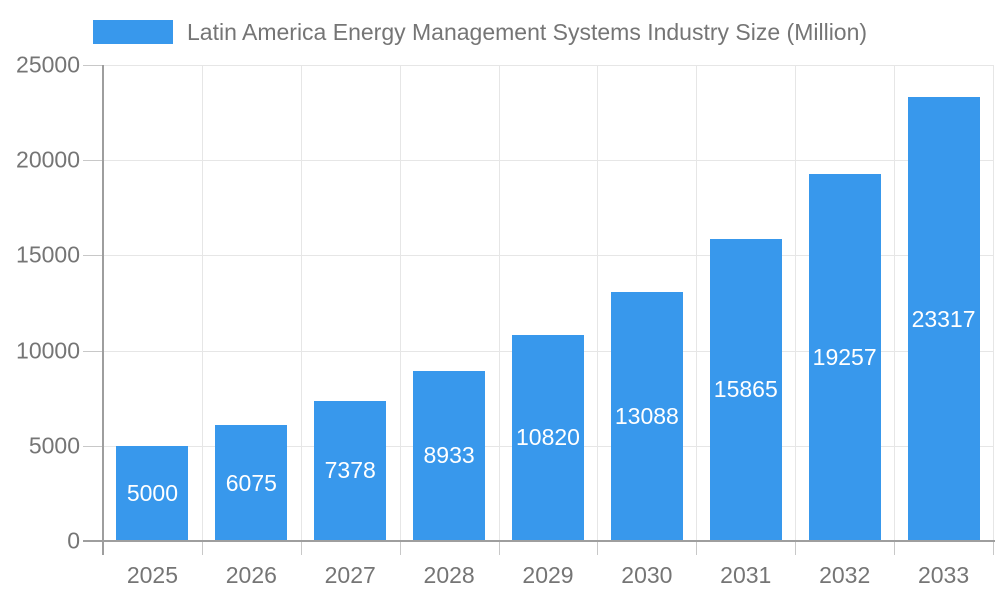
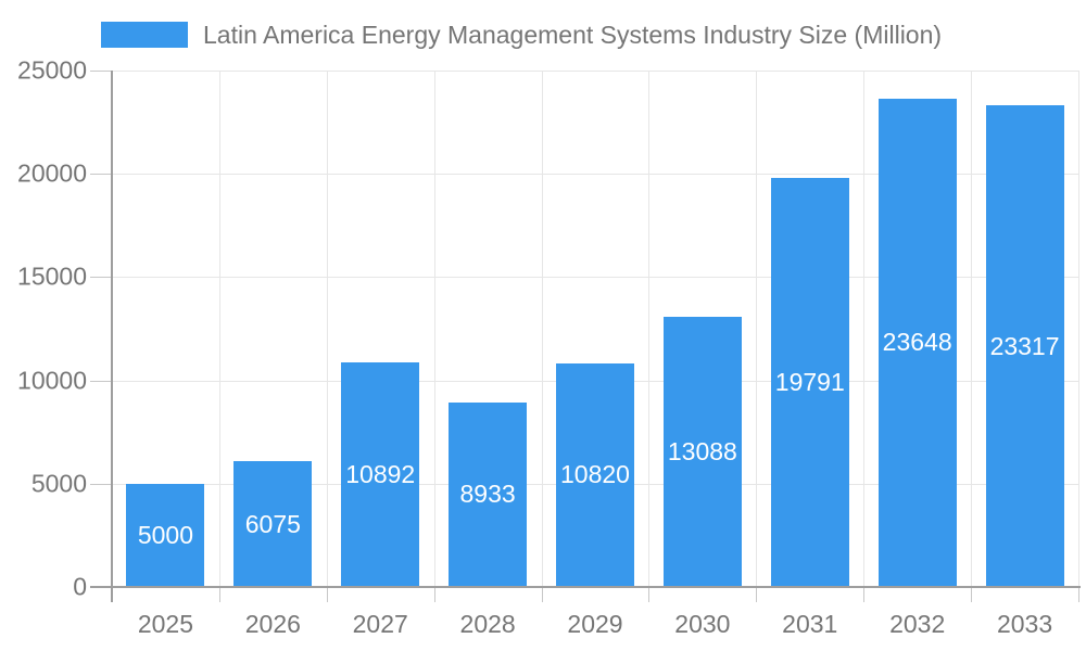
2027: 7378 -> 10892
2031: 15865 -> 19791
2032: 19257 -> 23648
